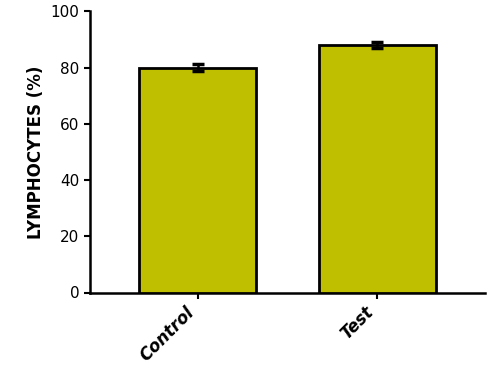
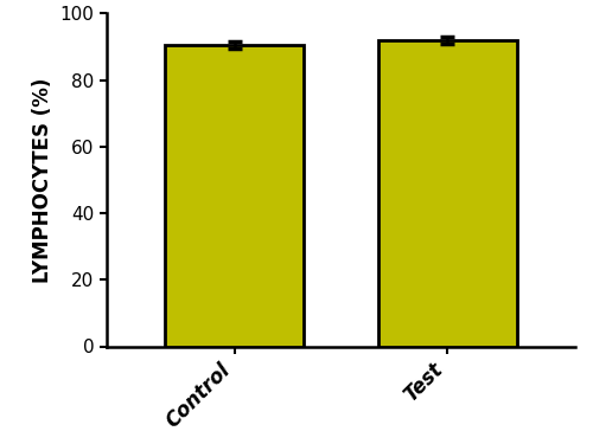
Control: 80.0 -> 90.5
Test: 88.0 -> 92.0
